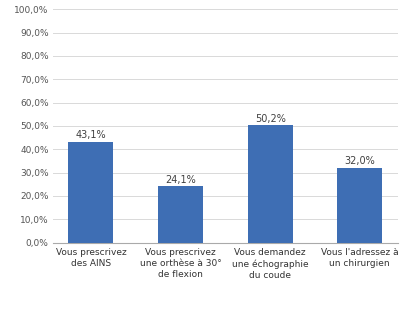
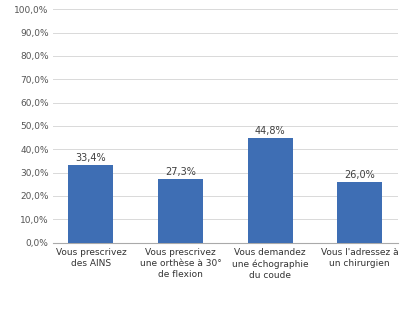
Vous prescrivez des AINS: 43,1% -> 33,4%
Vous prescrivez une orthèse à 30° de flexion: 24,1% -> 27,3%
Vous demandez une échographie du coude: 50,2% -> 44,8%
Vous l'adressez à un chirurgien: 32,0% -> 26,0%
